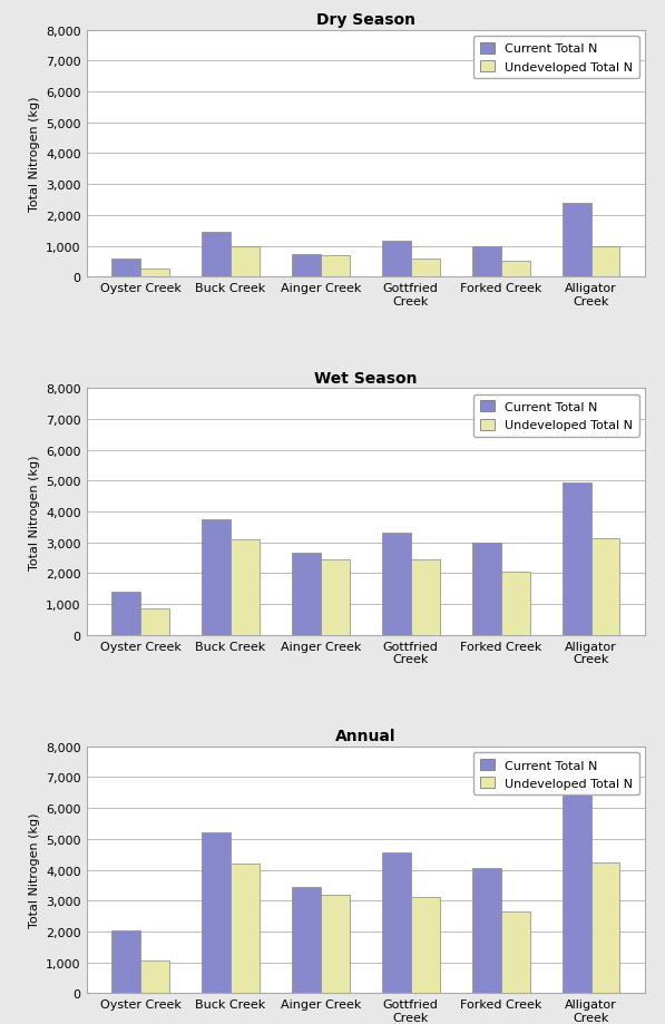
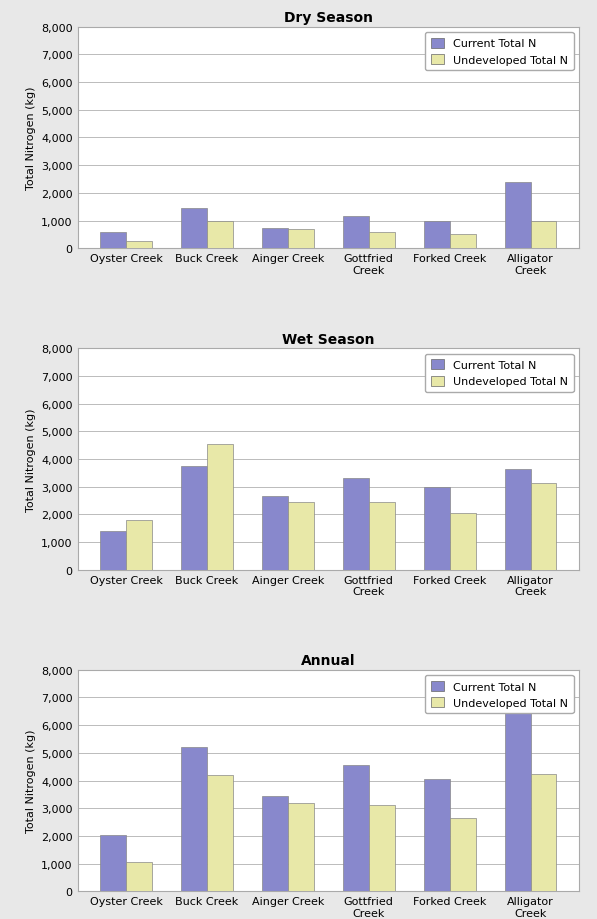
Wet Season/Undeveloped Total N/Oyster Creek: 850 -> 1,800
Wet Season/Undeveloped Total N/Buck Creek: 3,100 -> 4,550
Wet Season/Current Total N/Alligator Creek: 4,950 -> 3,650
